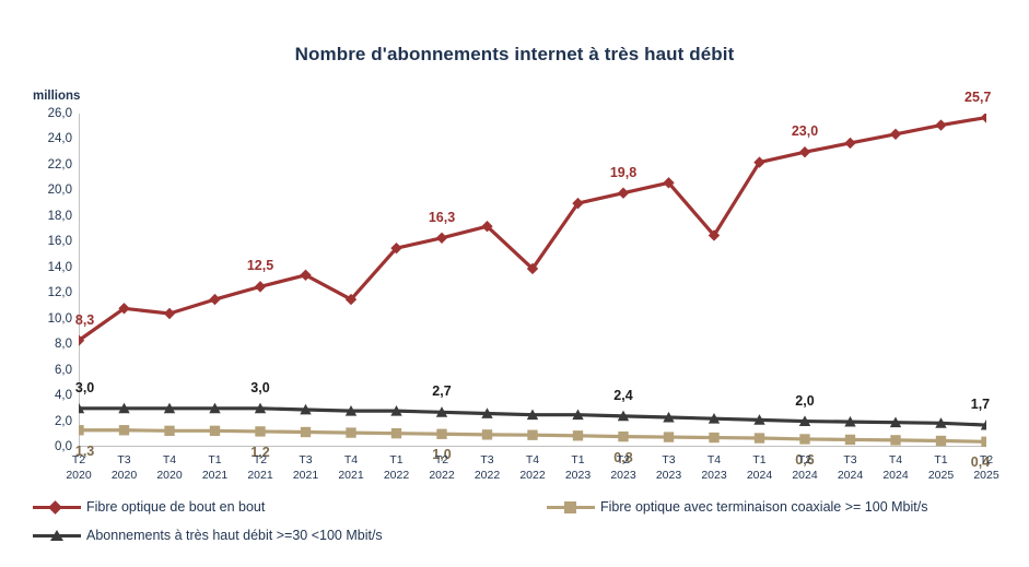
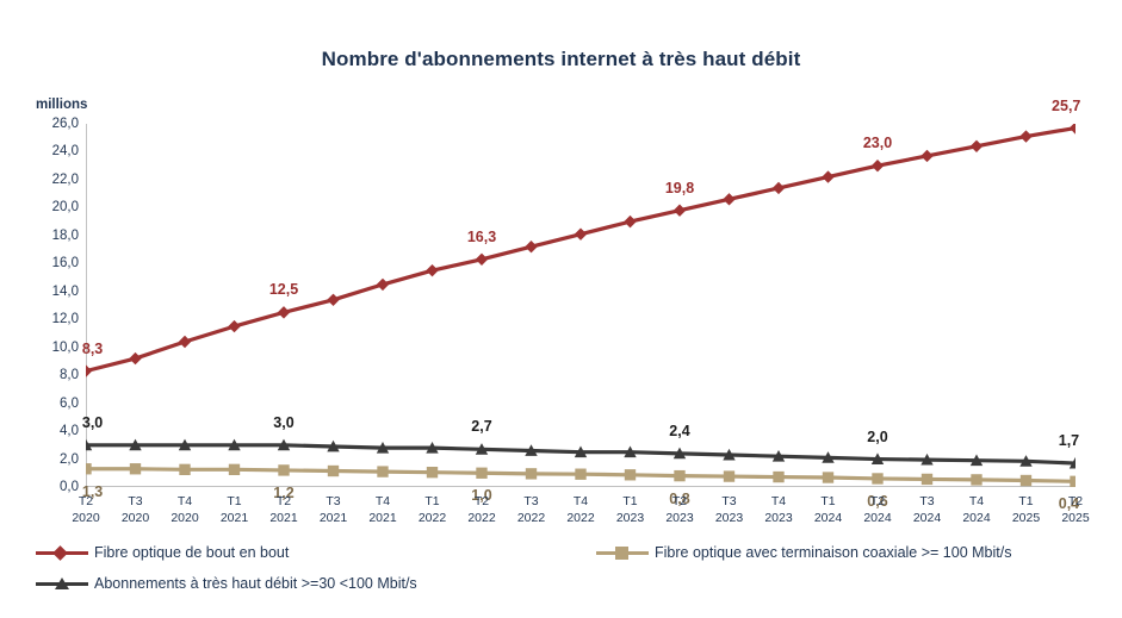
Fibre optique de bout en bout/T3 2020: 10,8 -> 9,2
Fibre optique de bout en bout/T4 2021: 11,5 -> 14,5
Fibre optique de bout en bout/T4 2022: 13,9 -> 18,1
Fibre optique de bout en bout/T4 2023: 16,5 -> 21,4
